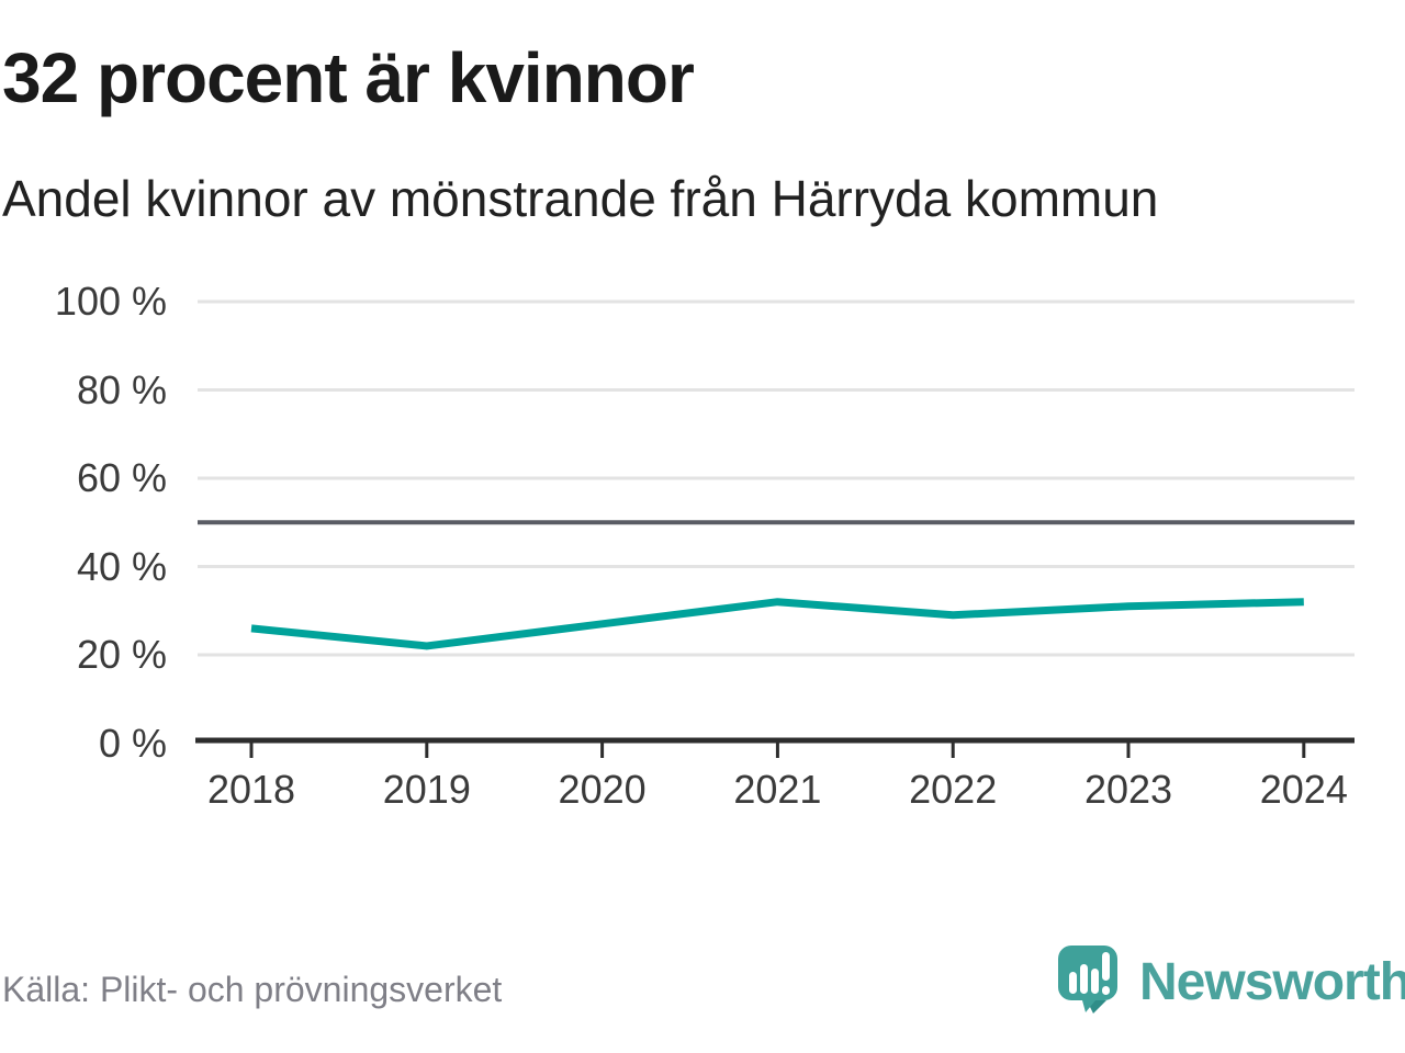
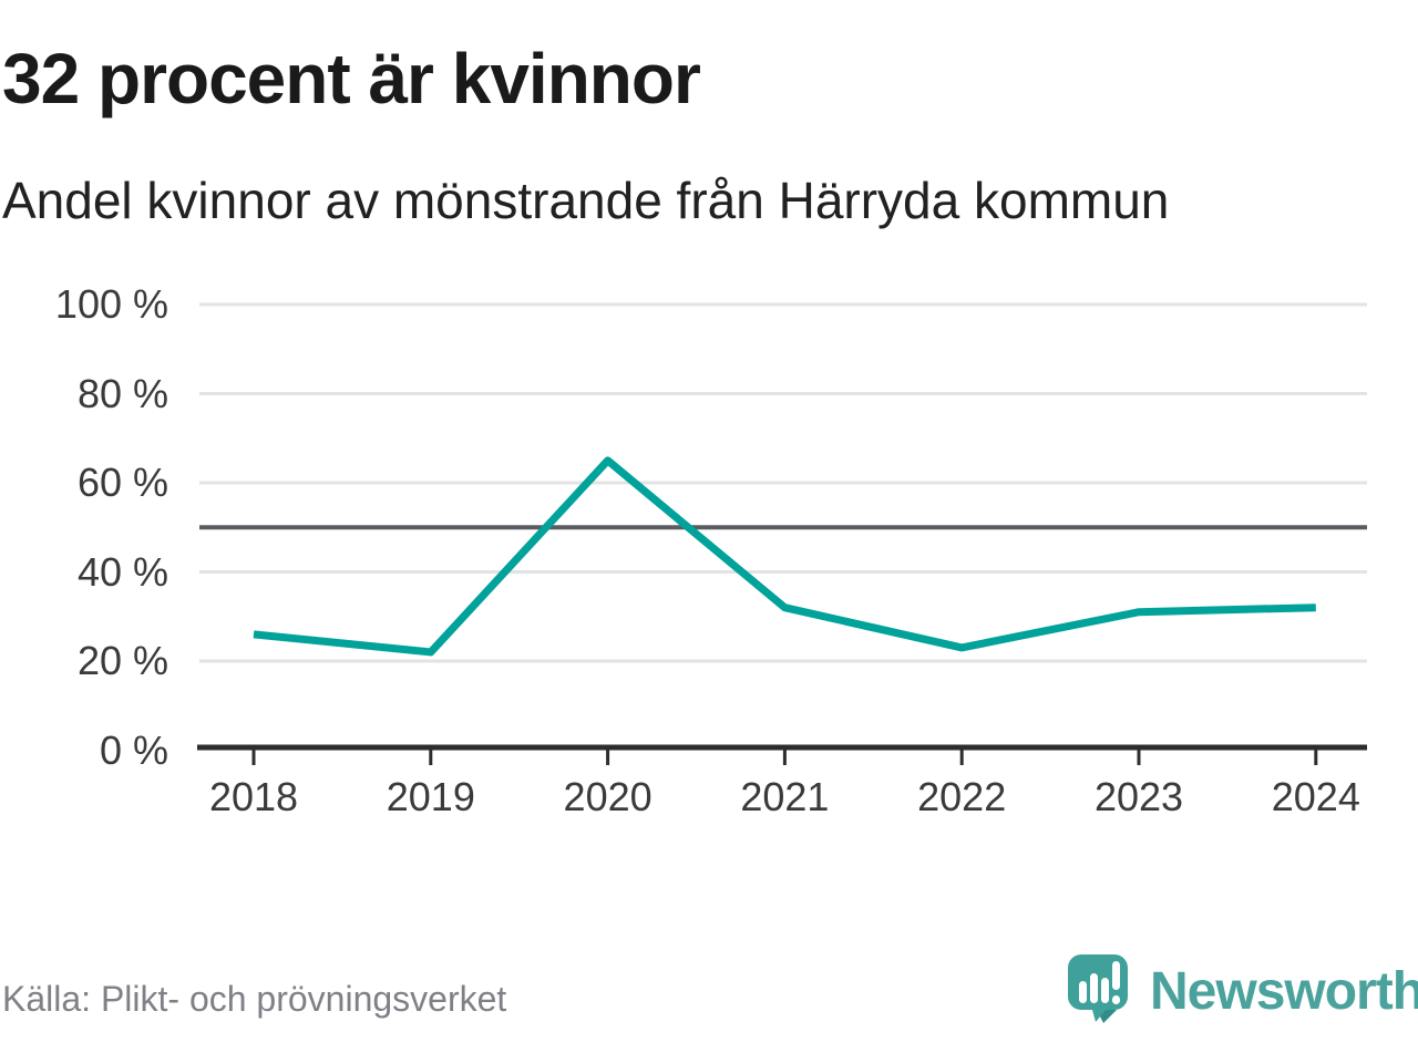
2020: 27% -> 65%
2022: 29% -> 23%
